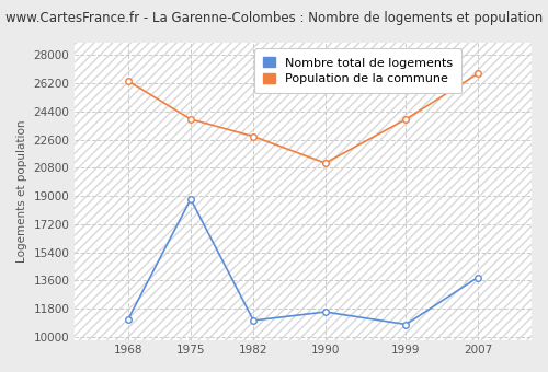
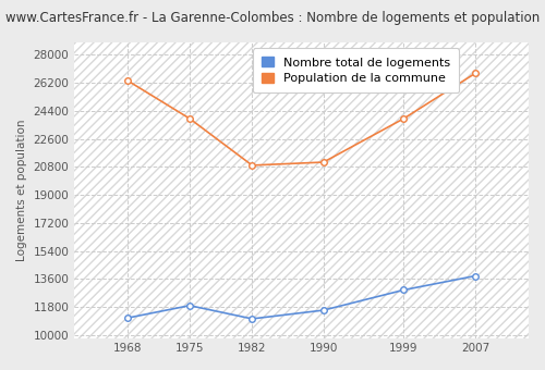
Nombre total de logements/1975: 18800 -> 11900
Population de la commune/1982: 22800 -> 20900
Nombre total de logements/1999: 10800 -> 12900
